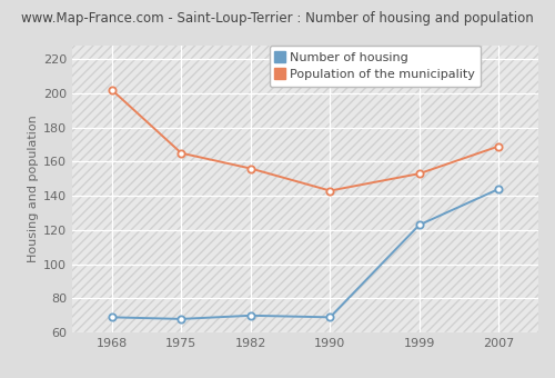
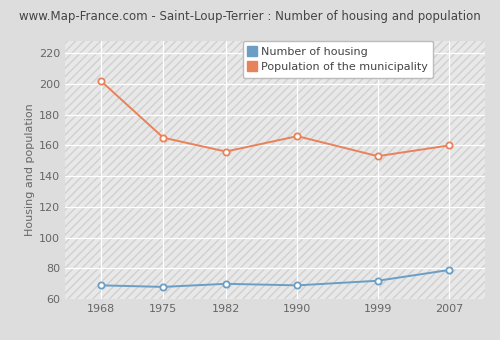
Population of the municipality/1990: 143 -> 166
Number of housing/1999: 123 -> 72
Number of housing/2007: 144 -> 79
Population of the municipality/2007: 169 -> 160
